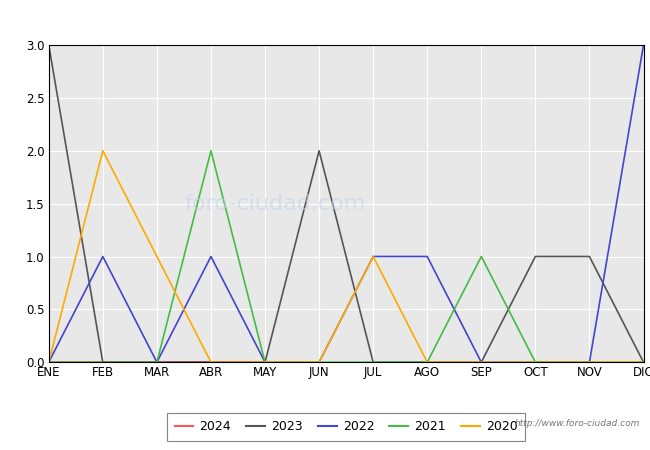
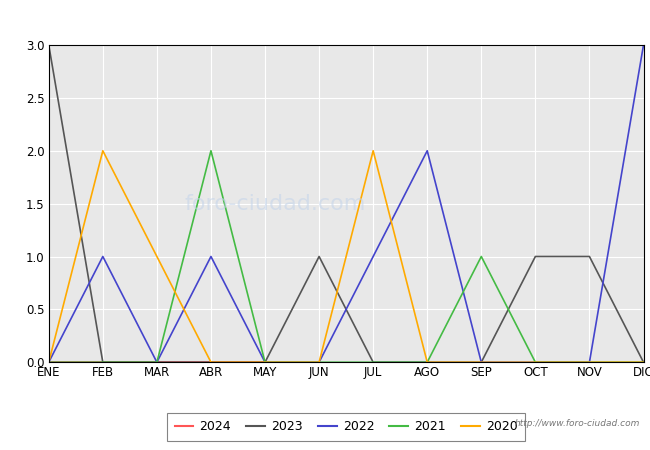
2023/JUN: 2 -> 1
2020/JUL: 1 -> 2
2022/AGO: 1 -> 2
